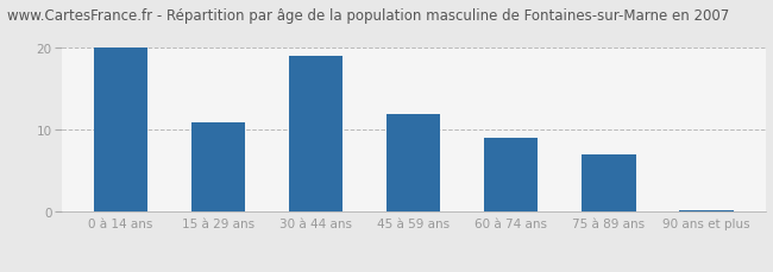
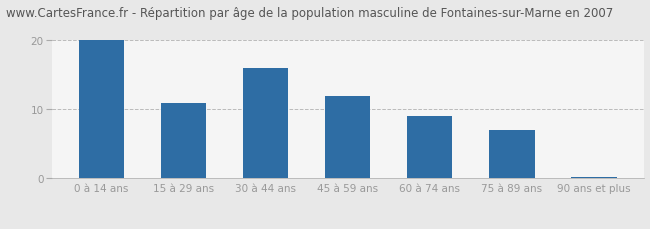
30 à 44 ans: 19.0 -> 16.0
